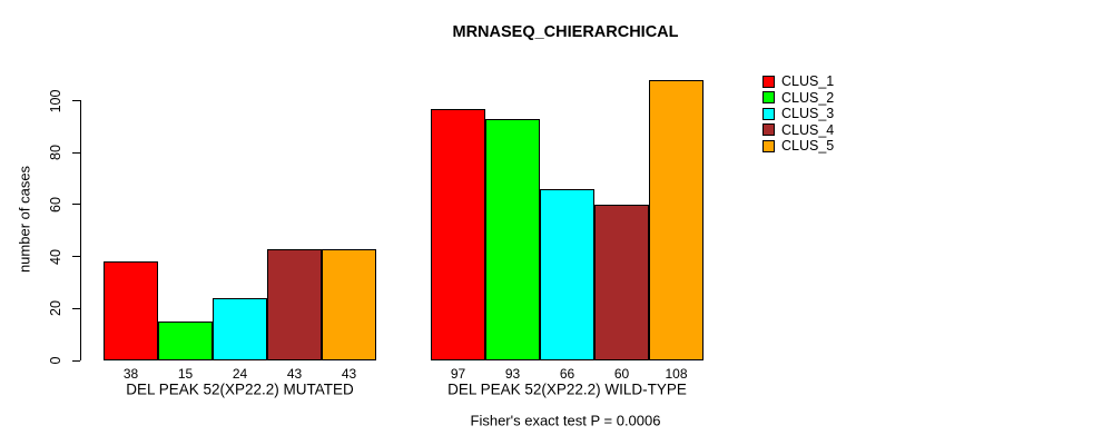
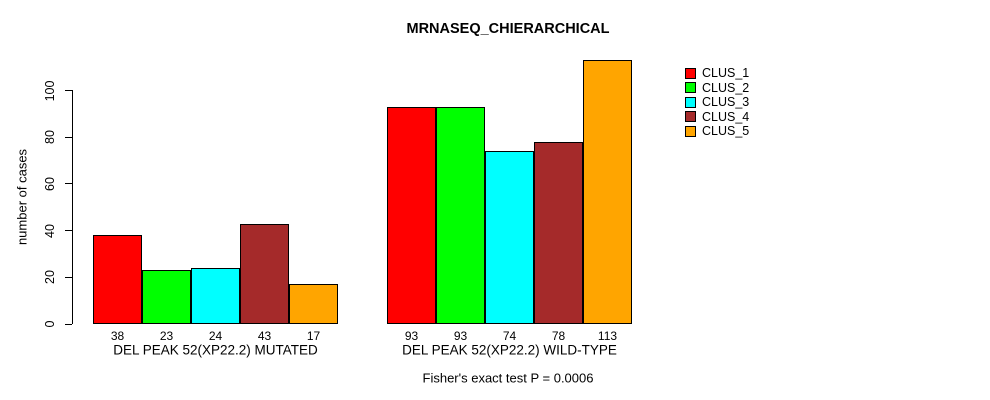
CLUS_2/DEL PEAK 52(XP22.2) MUTATED: 15 -> 23
CLUS_5/DEL PEAK 52(XP22.2) MUTATED: 43 -> 17
CLUS_1/DEL PEAK 52(XP22.2) WILD-TYPE: 97 -> 93
CLUS_3/DEL PEAK 52(XP22.2) WILD-TYPE: 66 -> 74
CLUS_4/DEL PEAK 52(XP22.2) WILD-TYPE: 60 -> 78
CLUS_5/DEL PEAK 52(XP22.2) WILD-TYPE: 108 -> 113
